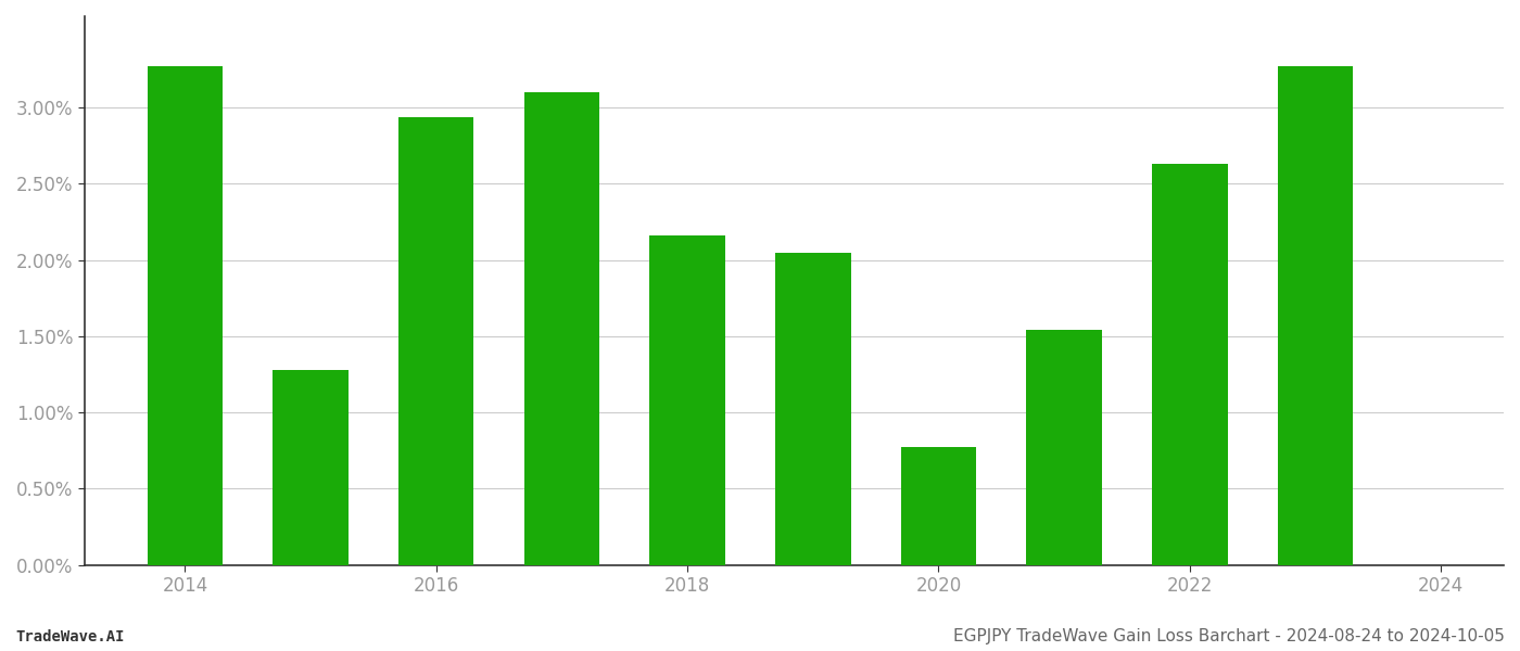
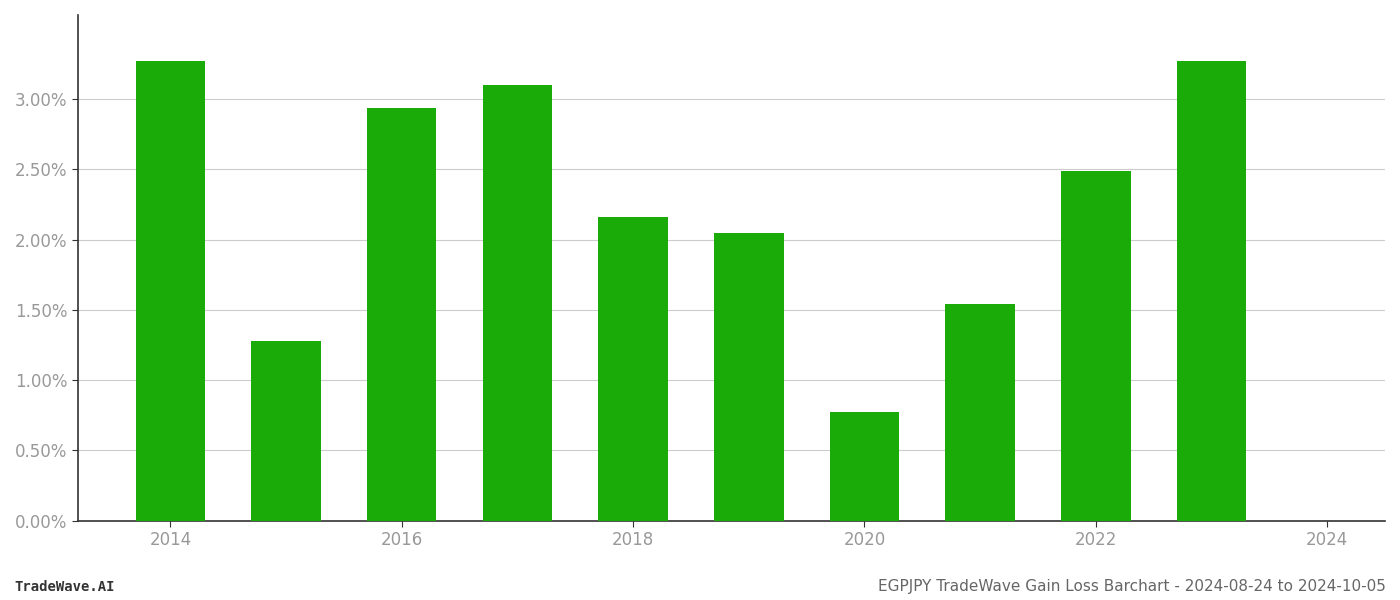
2022: 2.63% -> 2.49%
